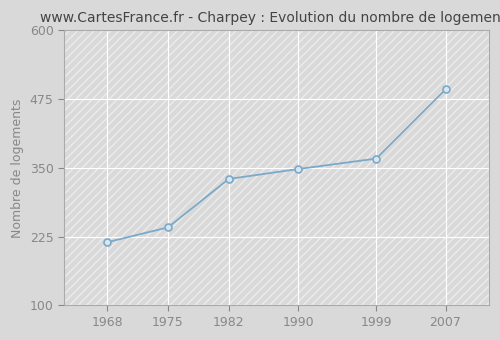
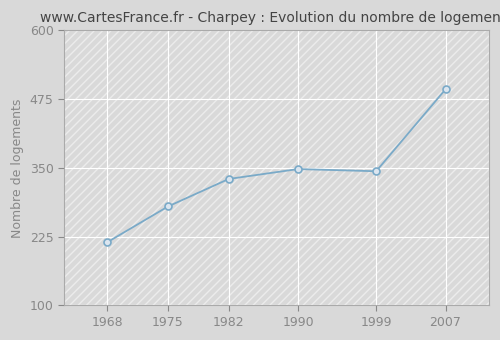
1975: 242 -> 280
1999: 367 -> 344
